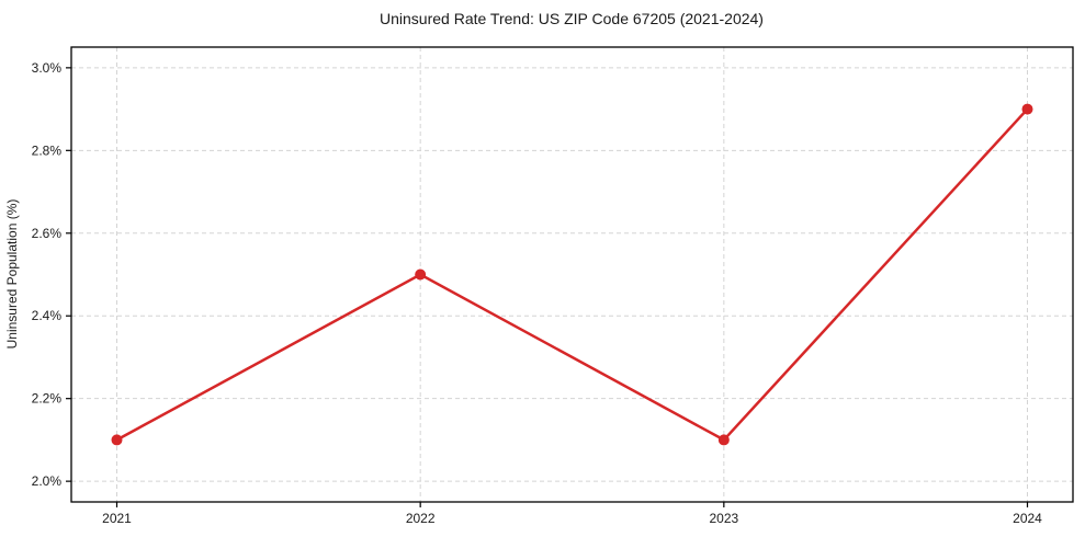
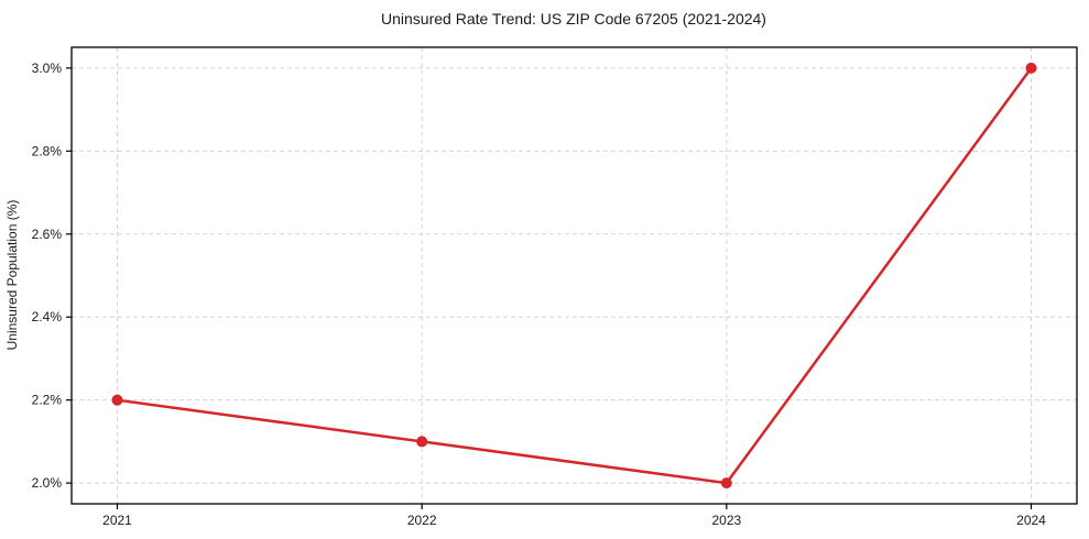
2021: 2.1% -> 2.2%
2022: 2.5% -> 2.1%
2023: 2.1% -> 2.0%
2024: 2.9% -> 3.0%
